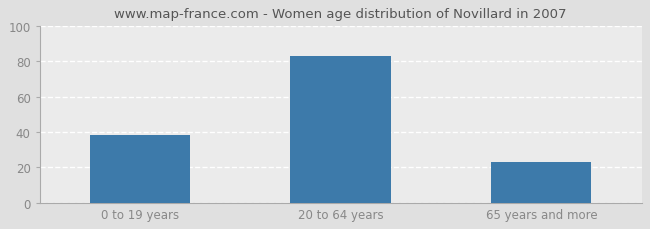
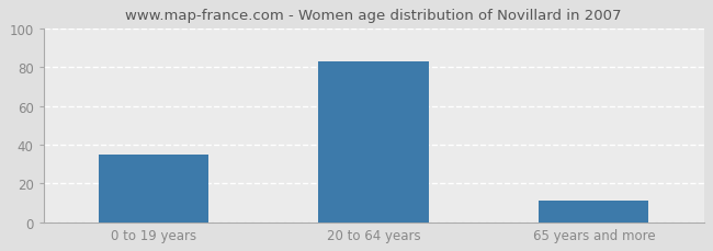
0 to 19 years: 38 -> 35
65 years and more: 23 -> 11
